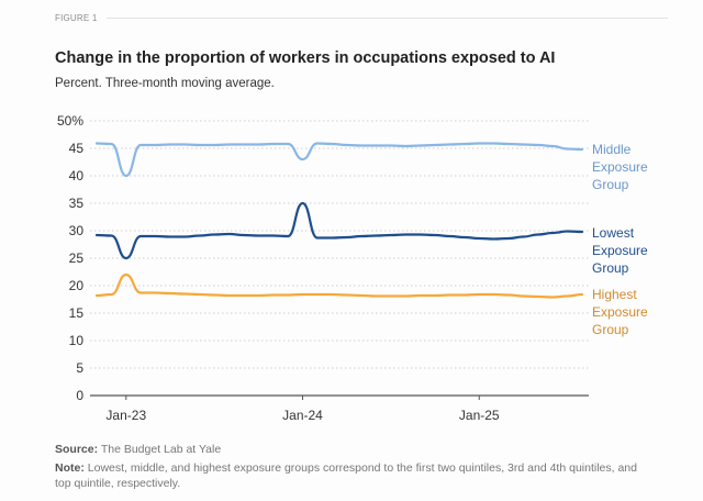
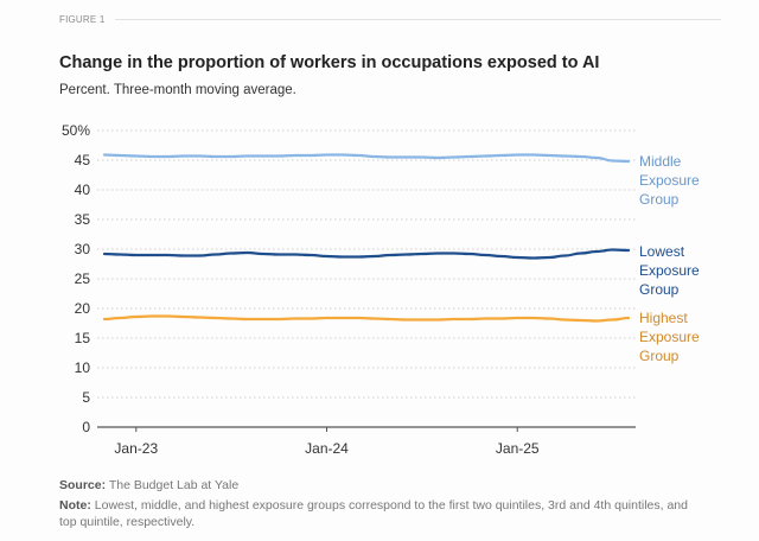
Middle Exposure Group/Jan-23: 40% -> 46%
Lowest Exposure Group/Jan-23: 25% -> 29%
Highest Exposure Group/Jan-23: 22% -> 19%
Middle Exposure Group/Jan-24: 43% -> 46%
Lowest Exposure Group/Jan-24: 35% -> 29%
